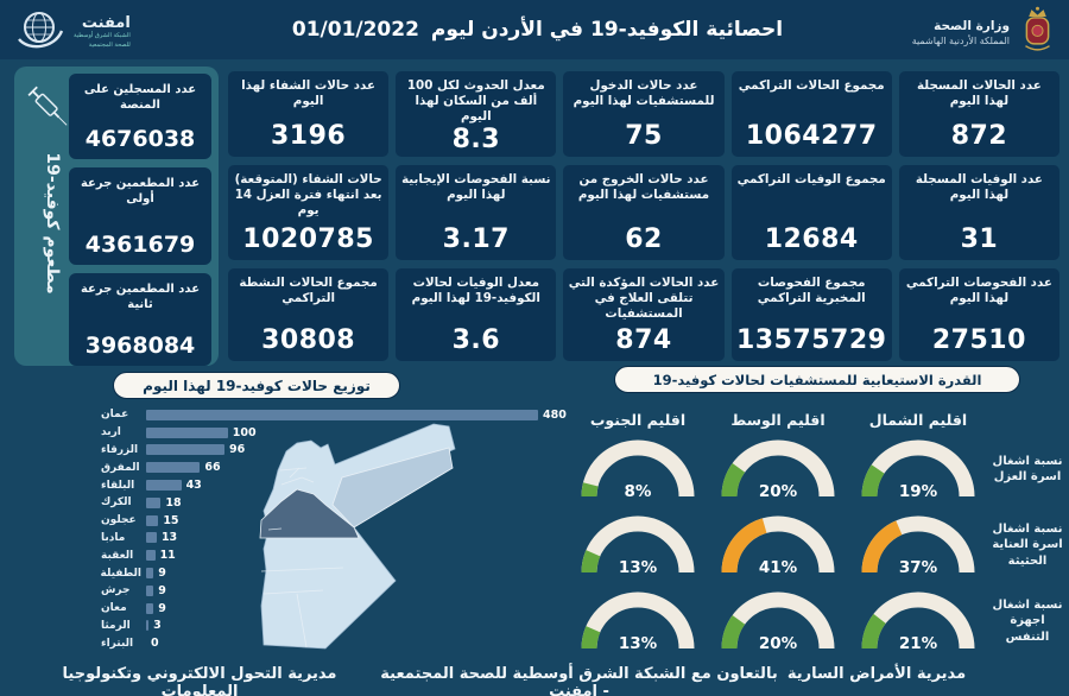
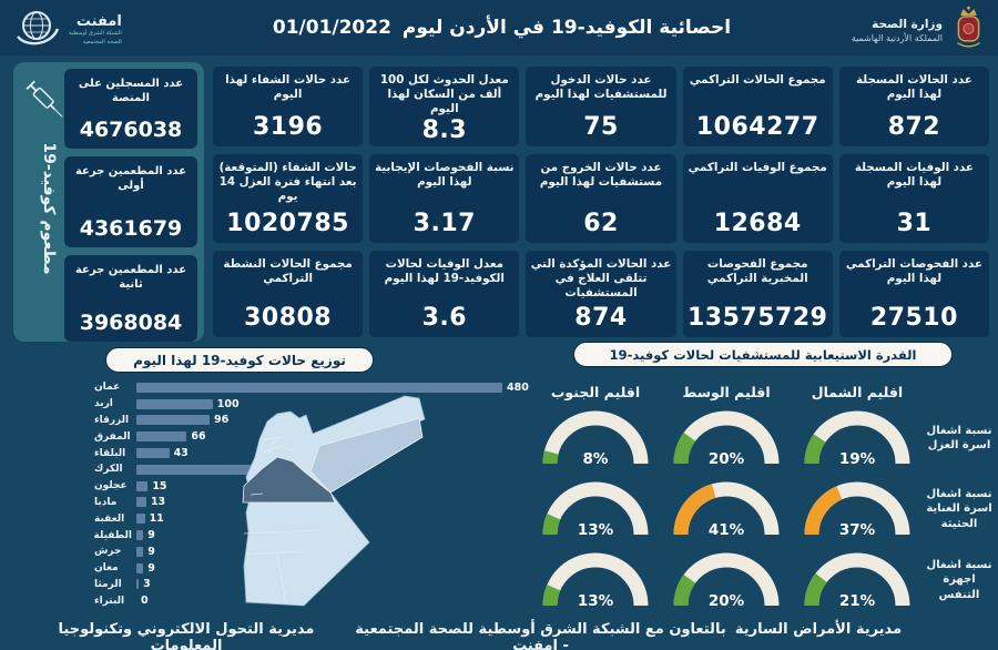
توزيع حالات كوفيد-19 لهذا اليوم/الكرك: 18 -> 192
